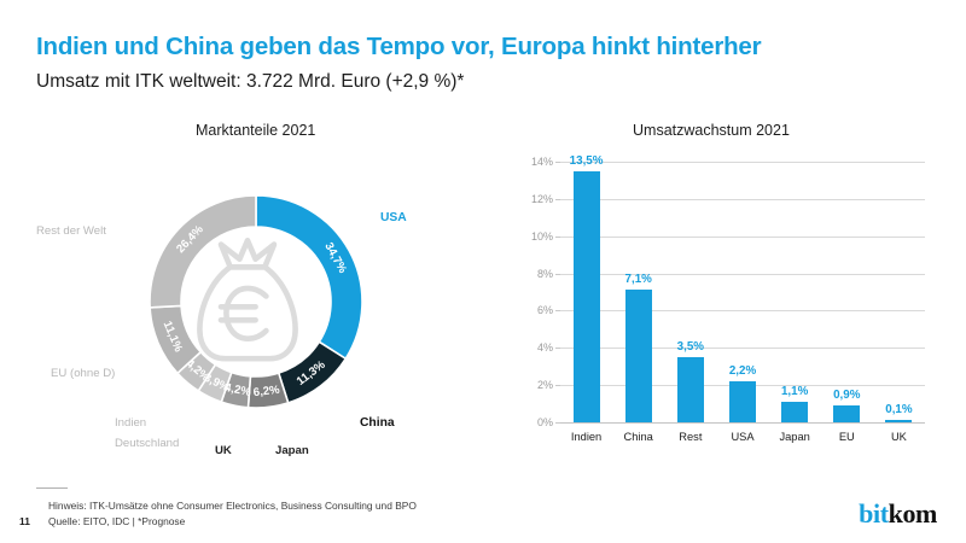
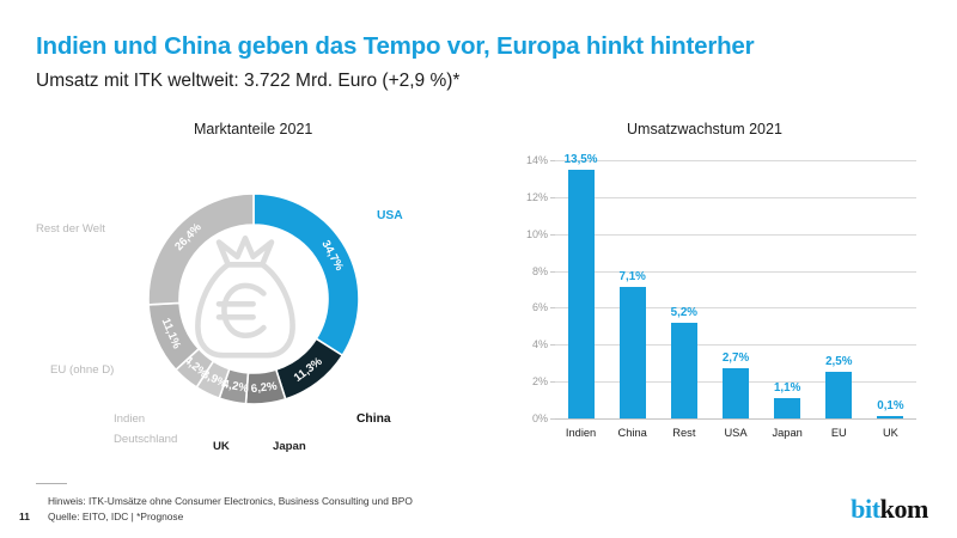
Umsatzwachstum 2021/Rest: 3,5% -> 5,2%
Umsatzwachstum 2021/USA: 2,2% -> 2,7%
Umsatzwachstum 2021/EU: 0,9% -> 2,5%
